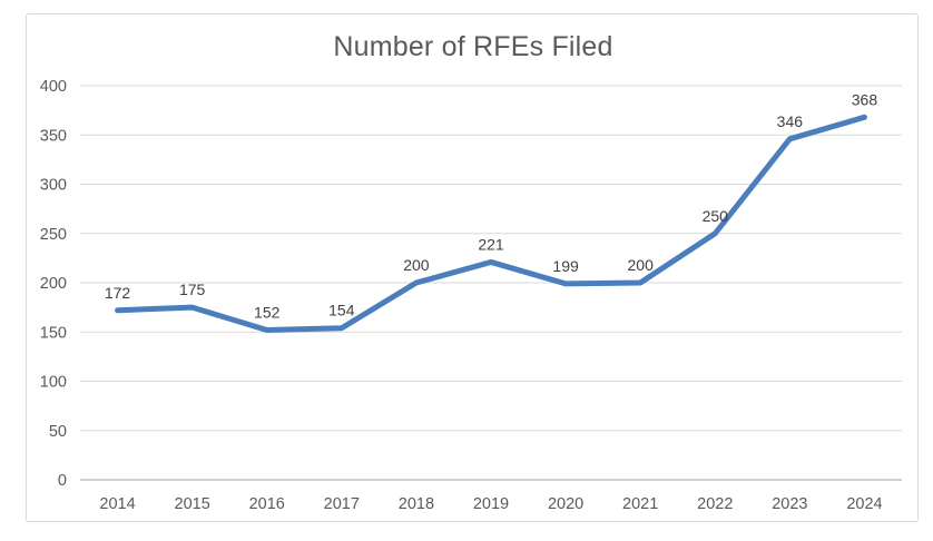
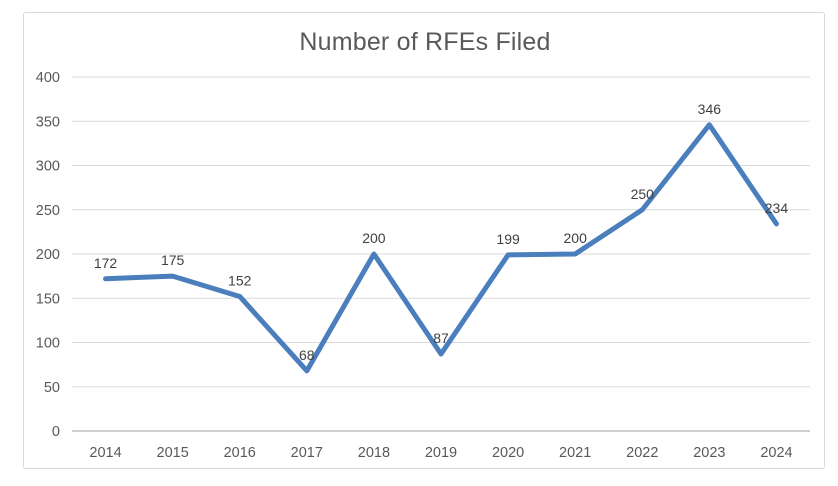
2017: 154 -> 68
2019: 221 -> 87
2024: 368 -> 234
